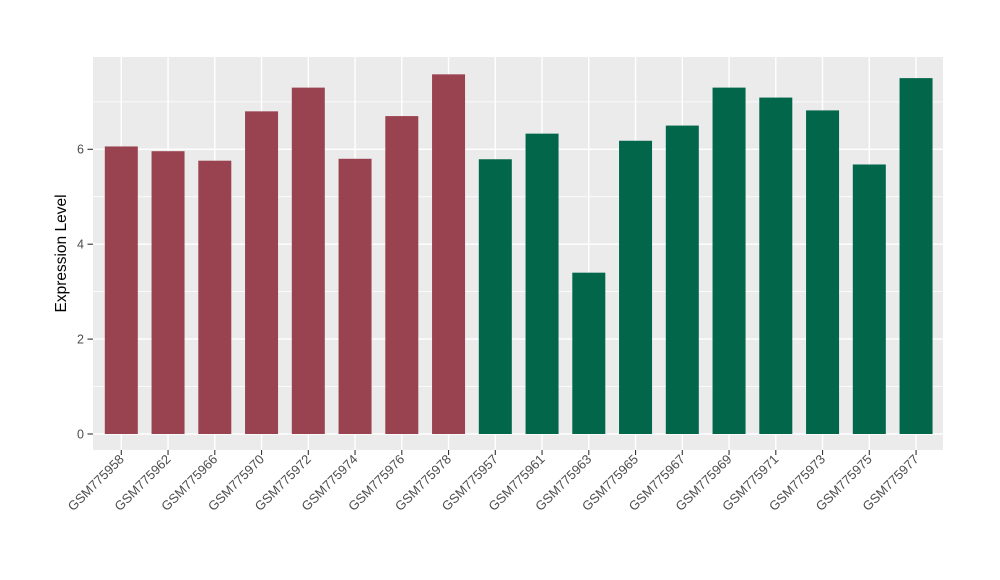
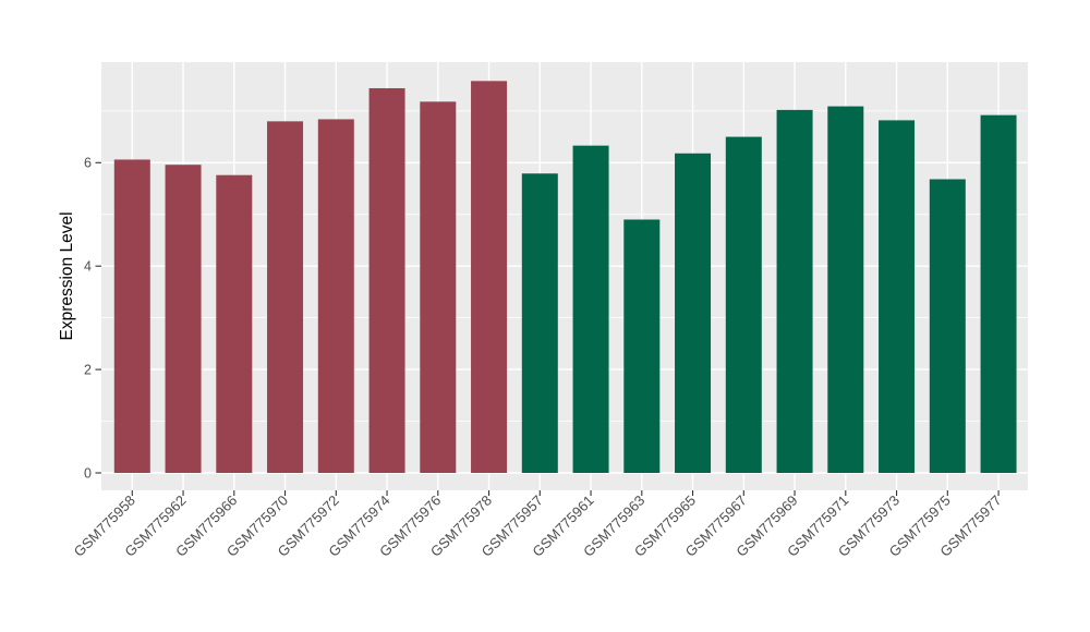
GSM775972: 7.3 -> 6.8
GSM775974: 5.8 -> 7.4
GSM775976: 6.7 -> 7.2
GSM775963: 3.4 -> 4.9
GSM775969: 7.3 -> 7.0
GSM775977: 7.5 -> 6.9
